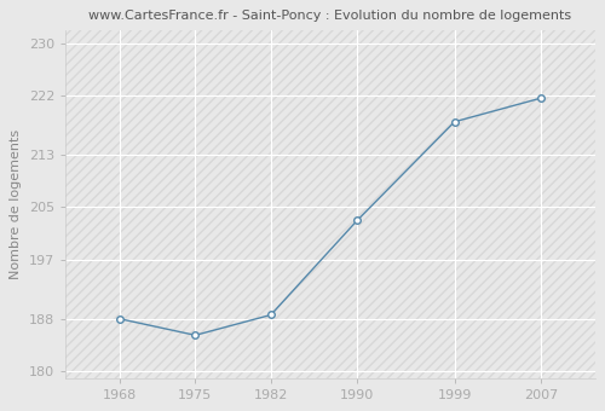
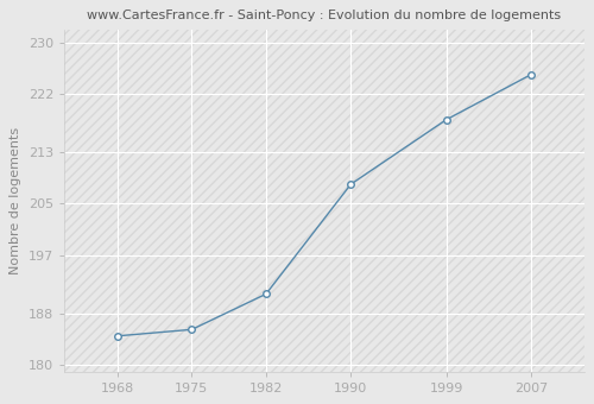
1968: 188.0 -> 184.5
1982: 188.6 -> 191.0
1990: 203.0 -> 208.0
2007: 221.6 -> 225.0
